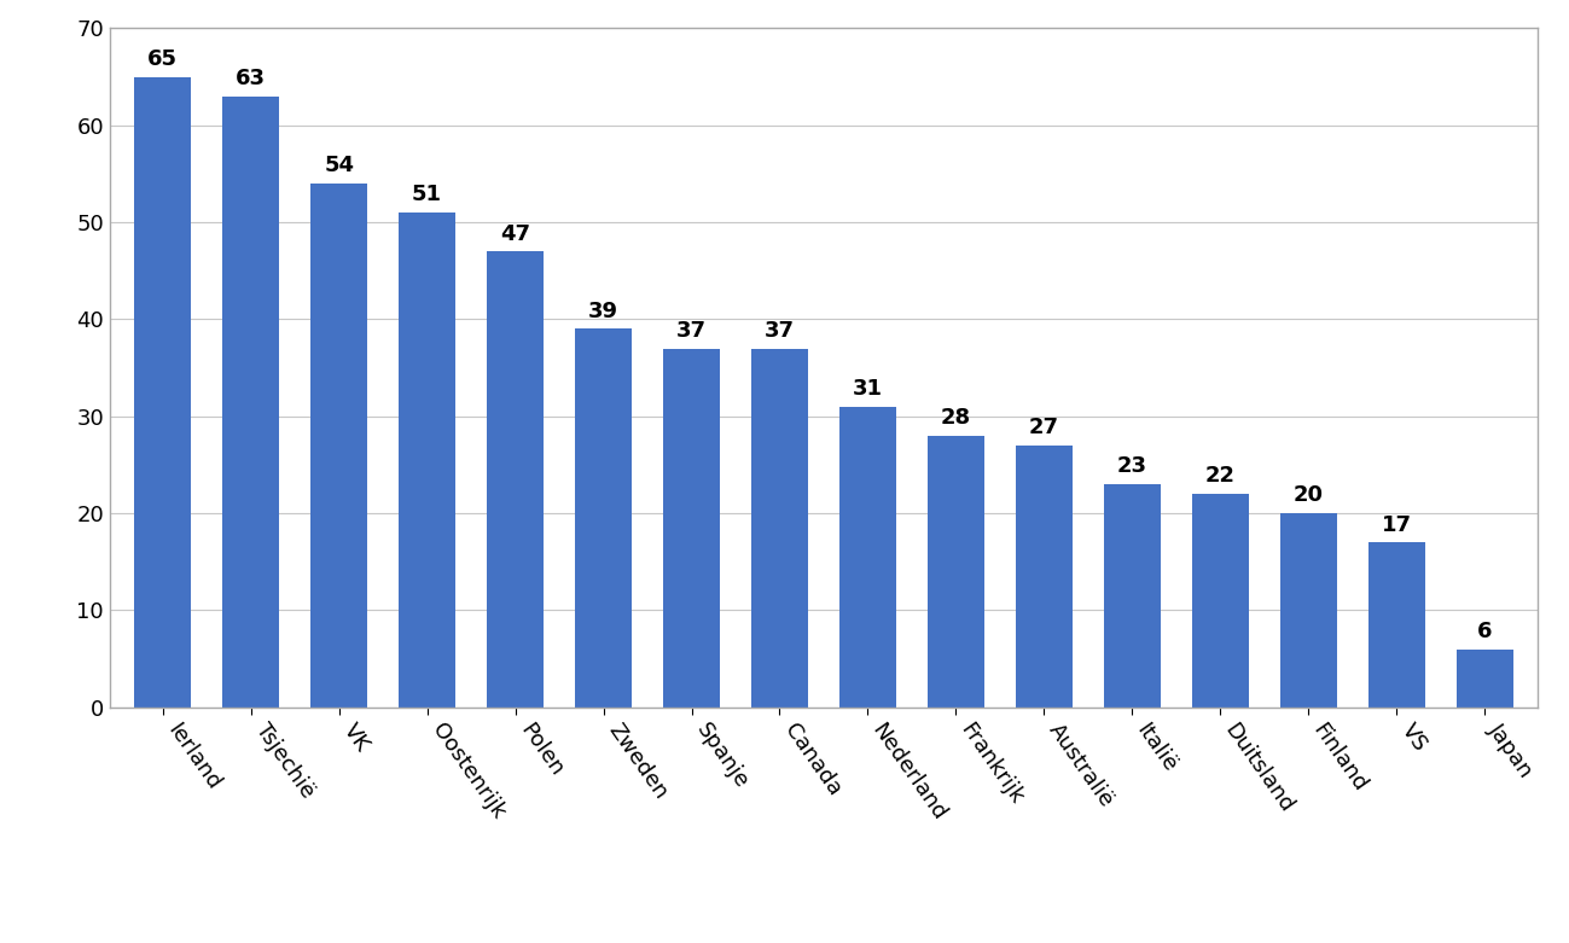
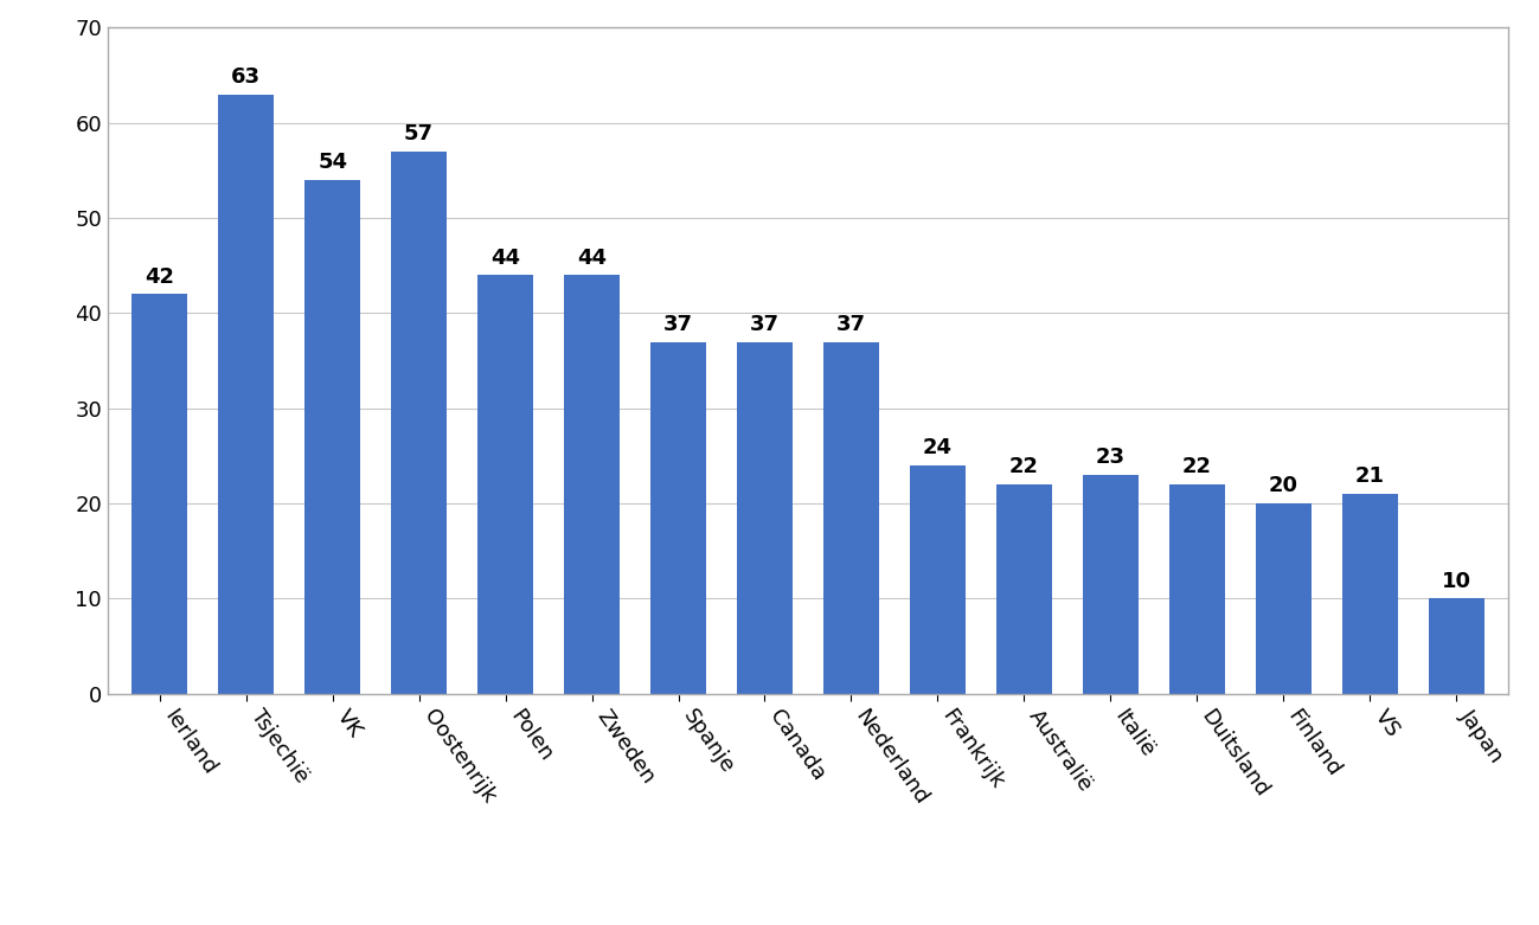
Ierland: 65 -> 42
Oostenrijk: 51 -> 57
Polen: 47 -> 44
Zweden: 39 -> 44
Nederland: 31 -> 37
Frankrijk: 28 -> 24
Australië: 27 -> 22
VS: 17 -> 21
Japan: 6 -> 10
